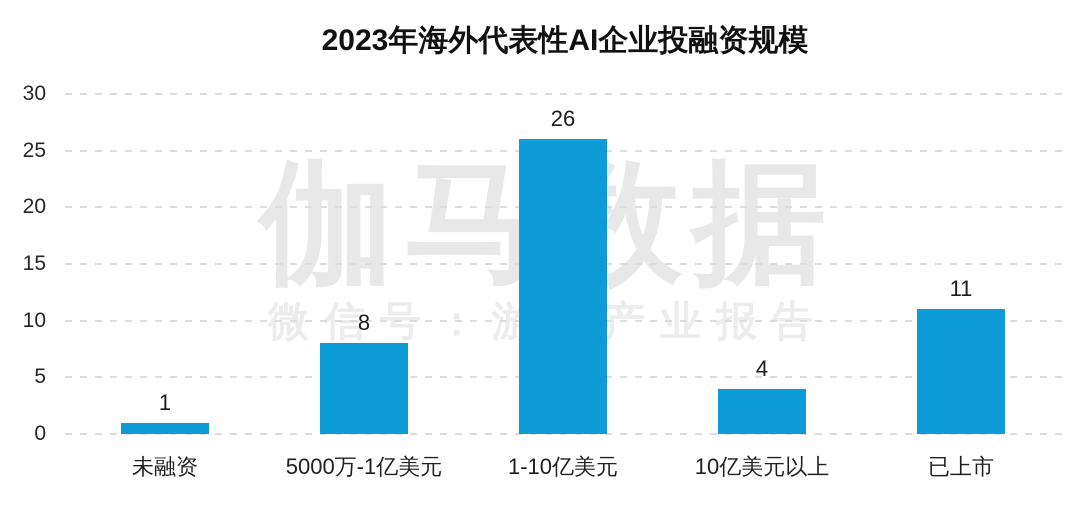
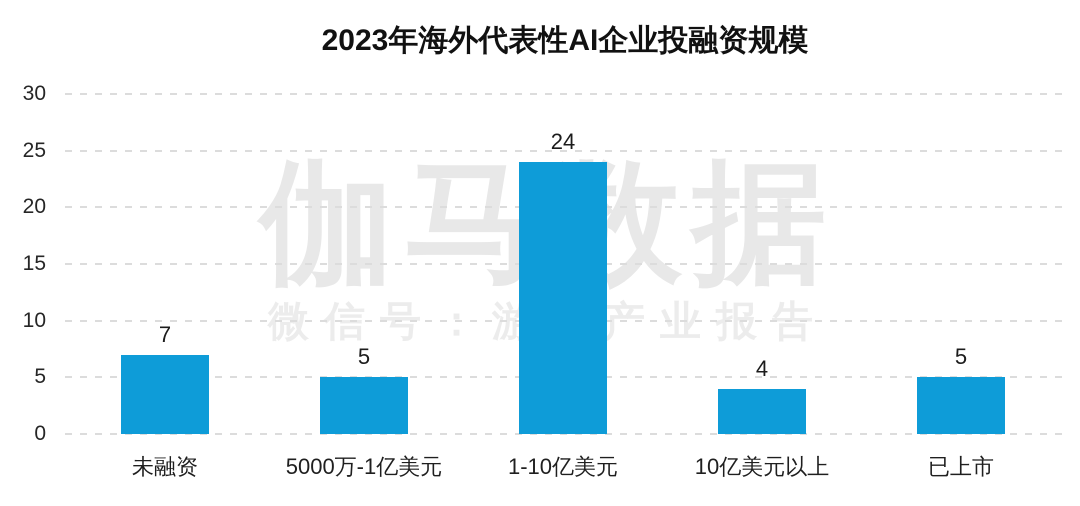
未融资: 1 -> 7
5000万-1亿美元: 8 -> 5
1-10亿美元: 26 -> 24
已上市: 11 -> 5
